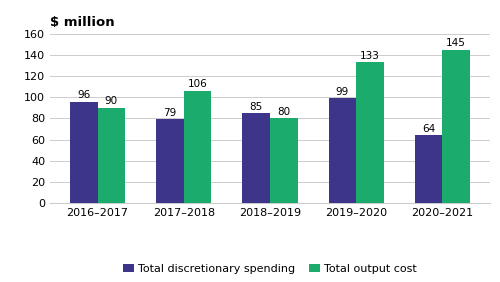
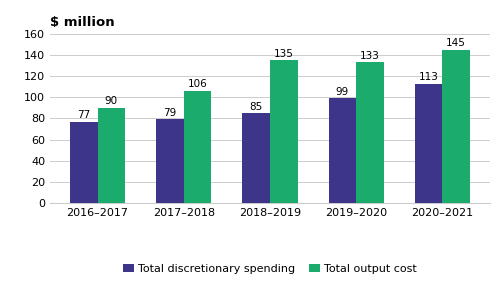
Total discretionary spending/2016–2017: 96 -> 77
Total output cost/2018–2019: 80 -> 135
Total discretionary spending/2020–2021: 64 -> 113
